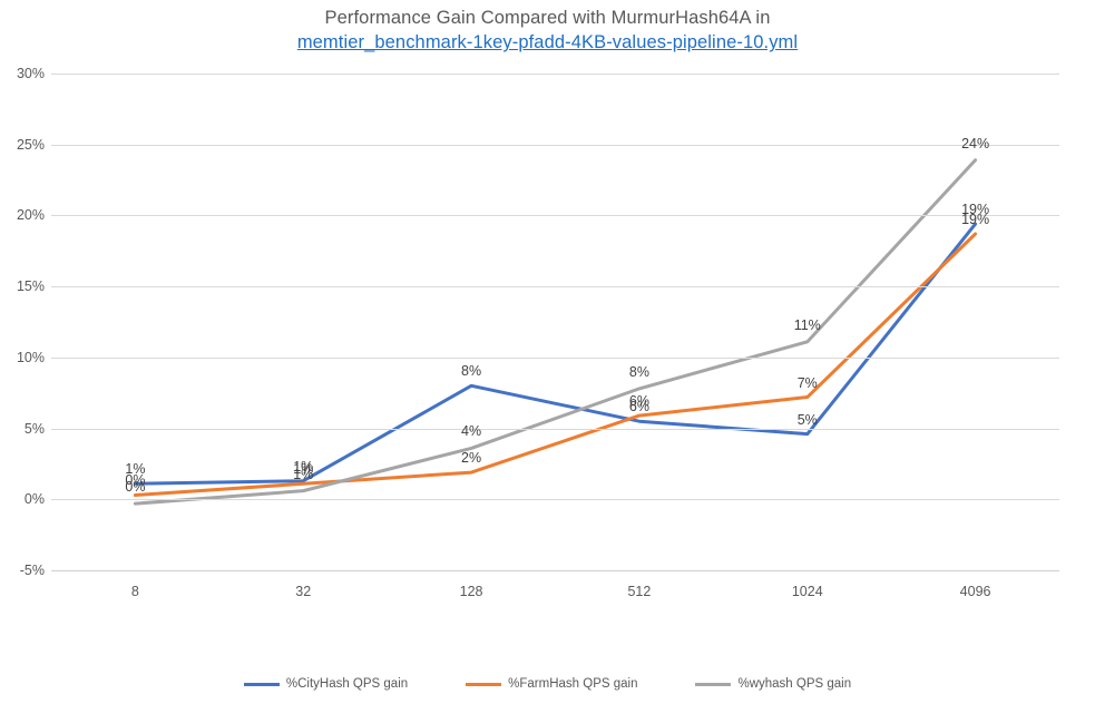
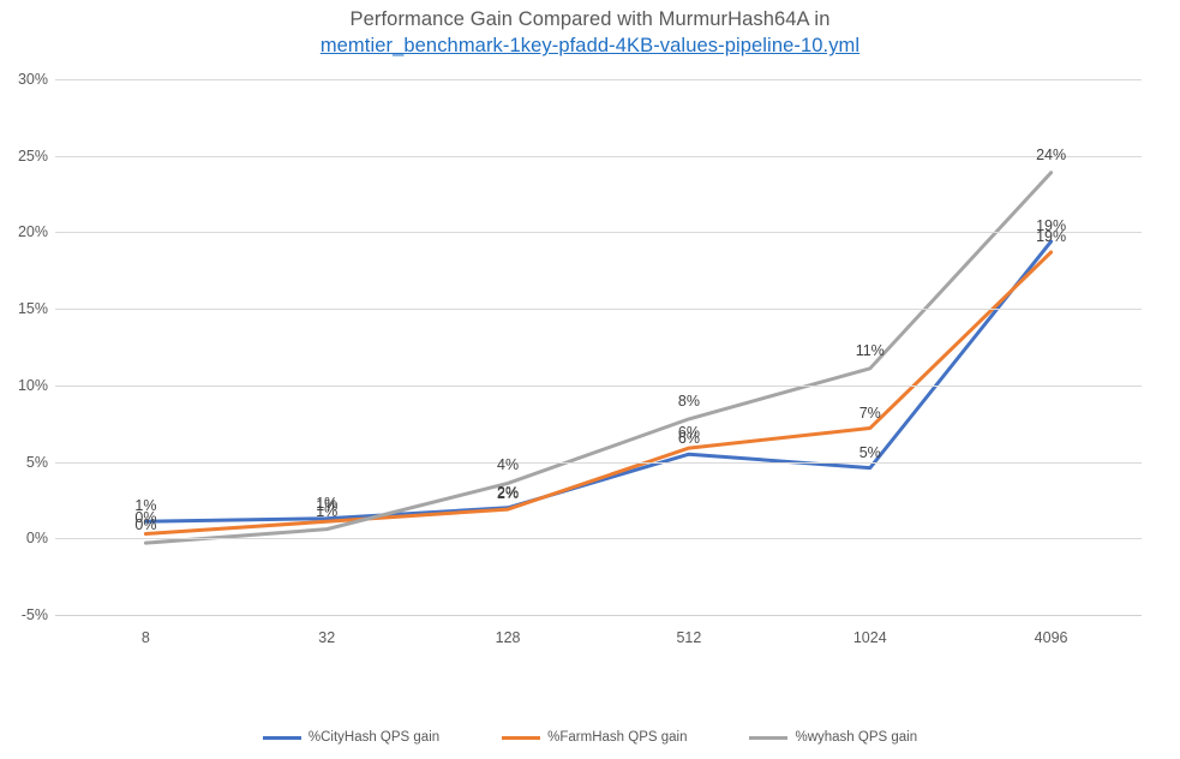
%CityHash QPS gain/128: 8% -> 2%
